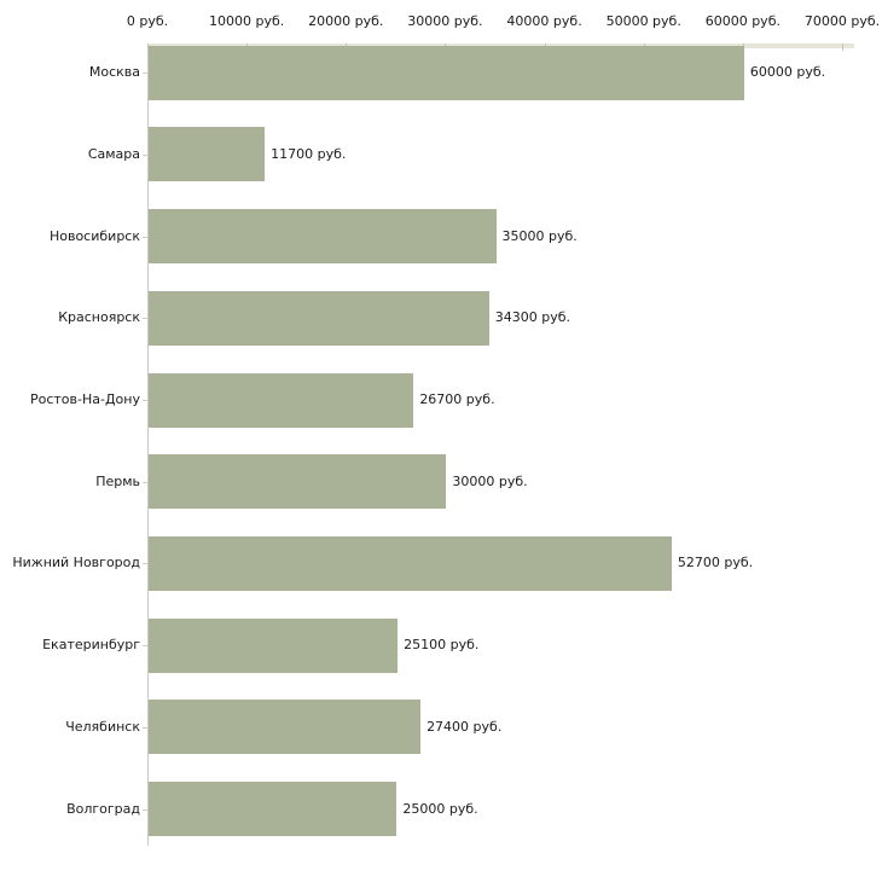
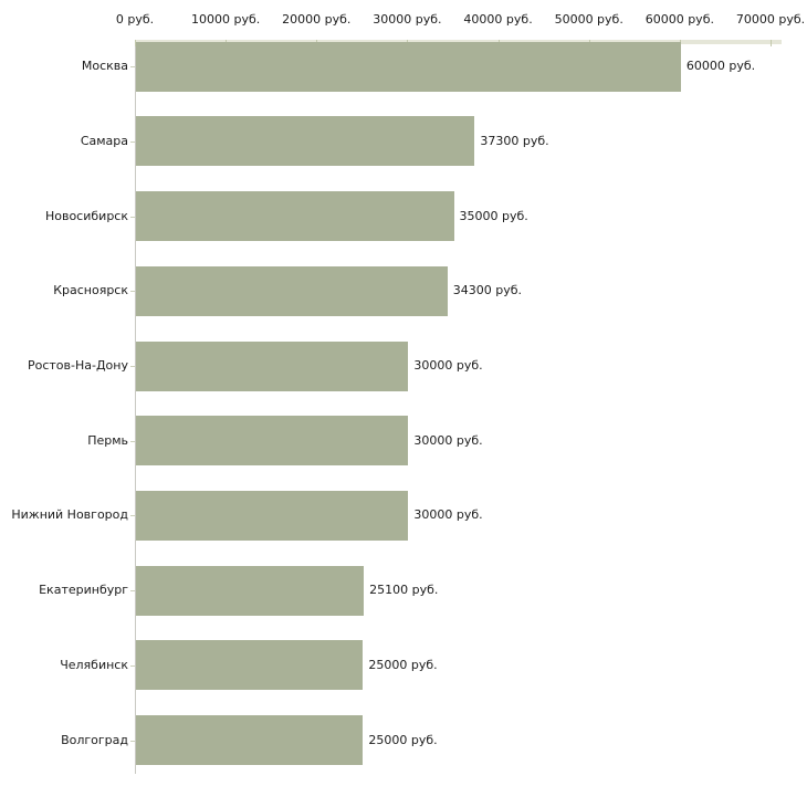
Самара: 11700 -> 37300
Ростов-На-Дону: 26700 -> 30000
Нижний Новгород: 52700 -> 30000
Челябинск: 27400 -> 25000
